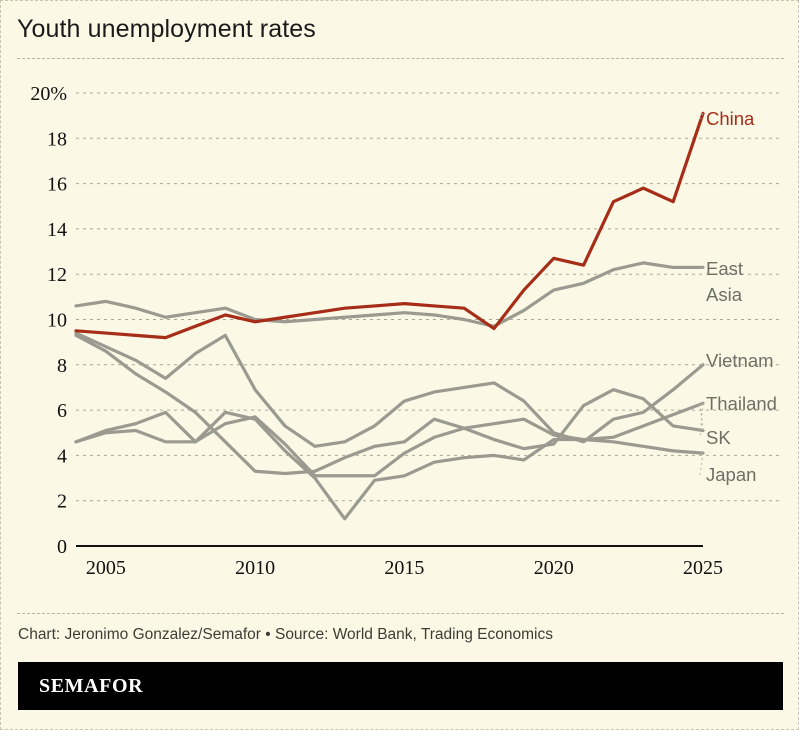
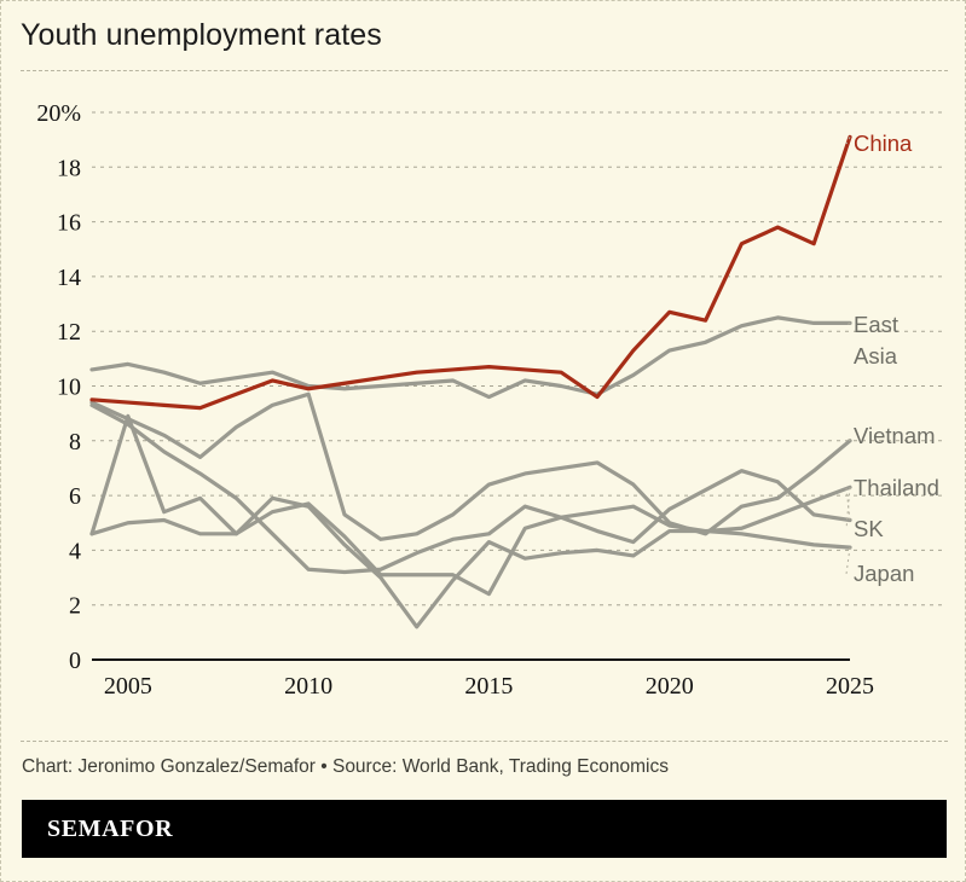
SK/2005: 5.1% -> 8.9%
Vietnam/2010: 6.9% -> 9.7%
East Asia/2015: 10.3% -> 9.6%
SK/2015: 4.1% -> 2.4%
Japan/2015: 3.1% -> 4.3%
Thailand/2020: 4.5% -> 5.5%
